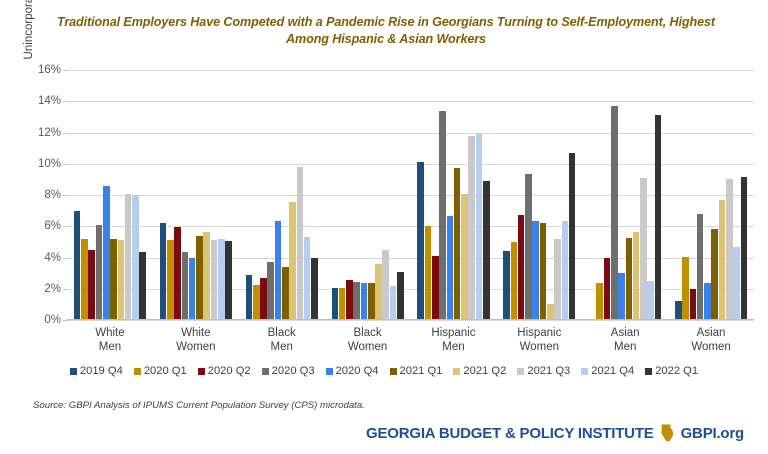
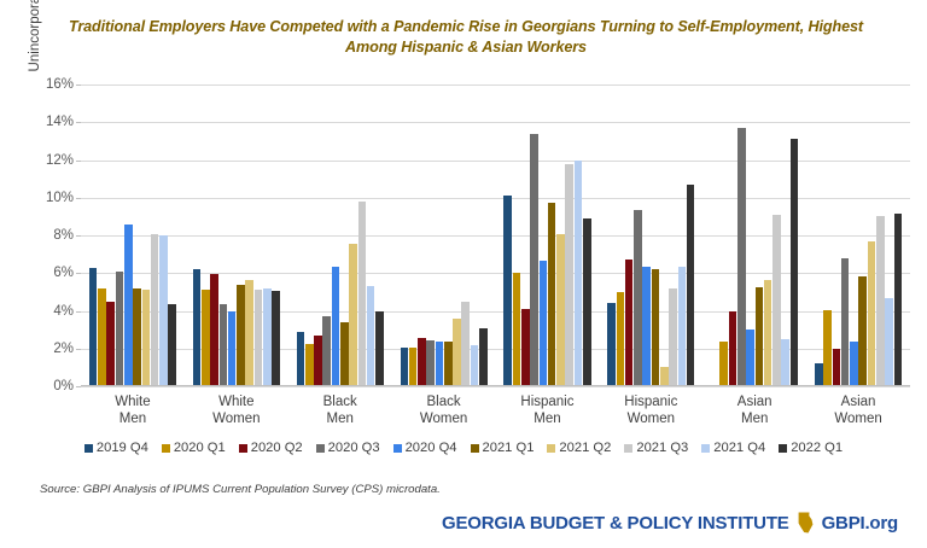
2019 Q4/White Men: 7.0% -> 6.3%
